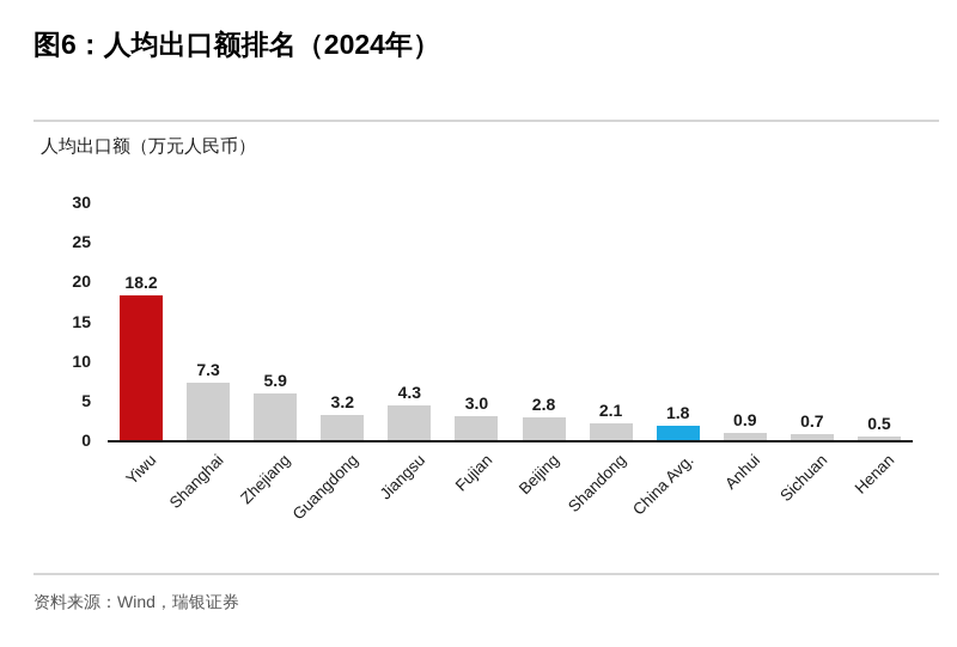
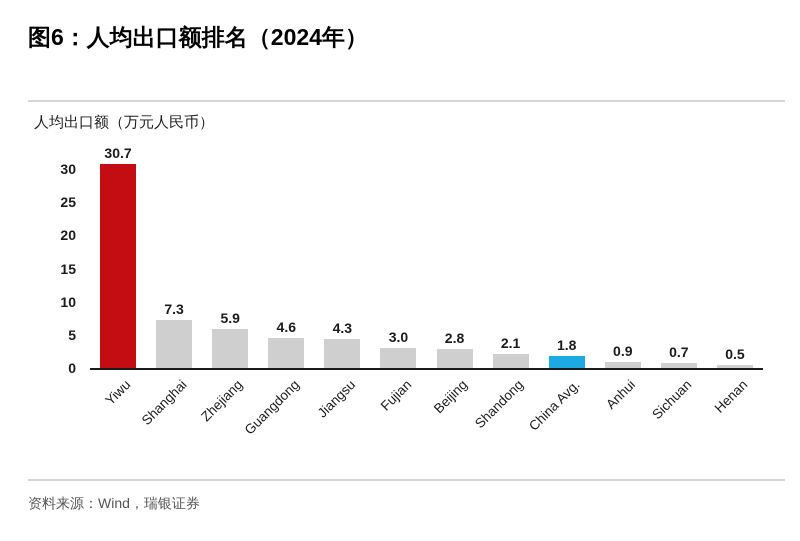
Yiwu: 18.2 -> 30.7
Guangdong: 3.2 -> 4.6
